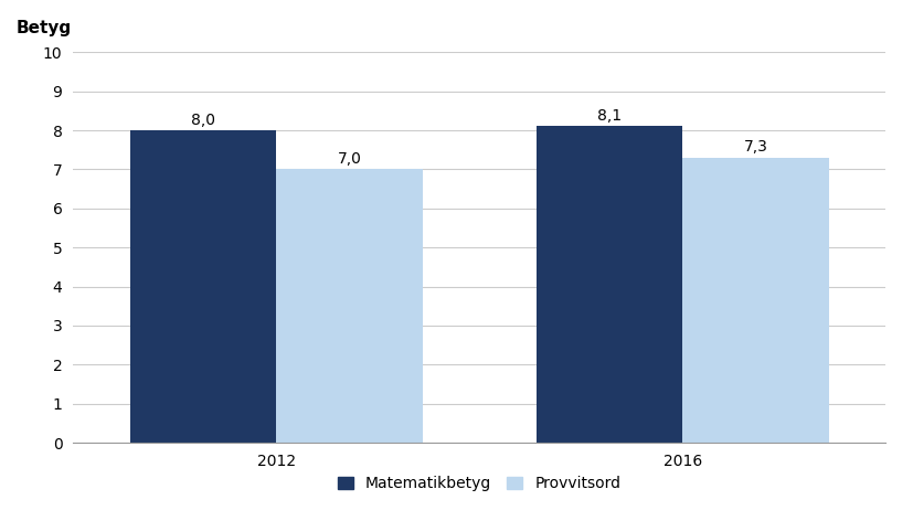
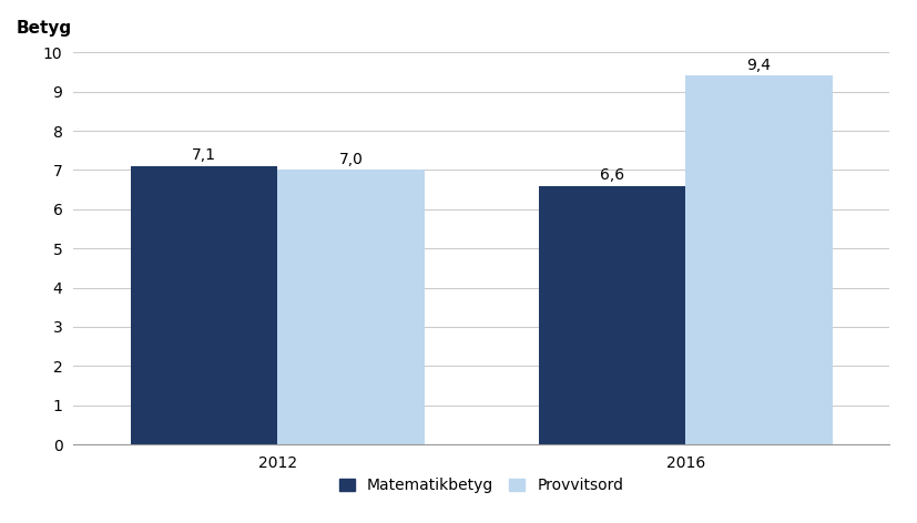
Matematikbetyg/2012: 8,0 -> 7,1
Matematikbetyg/2016: 8,1 -> 6,6
Provvitsord/2016: 7,3 -> 9,4
